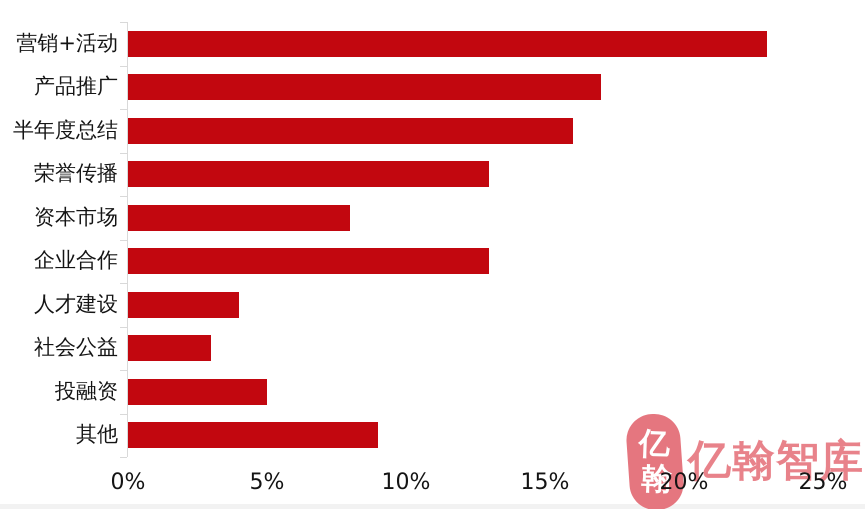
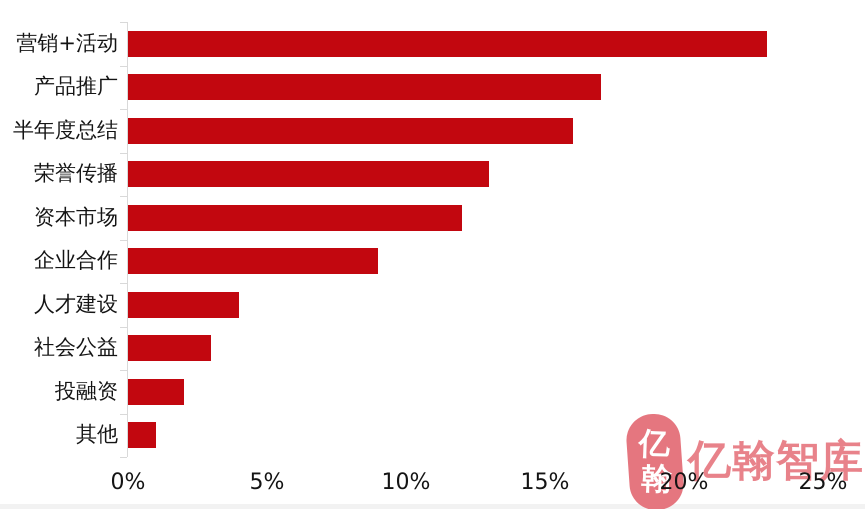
资本市场: 8% -> 12%
企业合作: 13% -> 9%
投融资: 5% -> 2%
其他: 9% -> 1%
